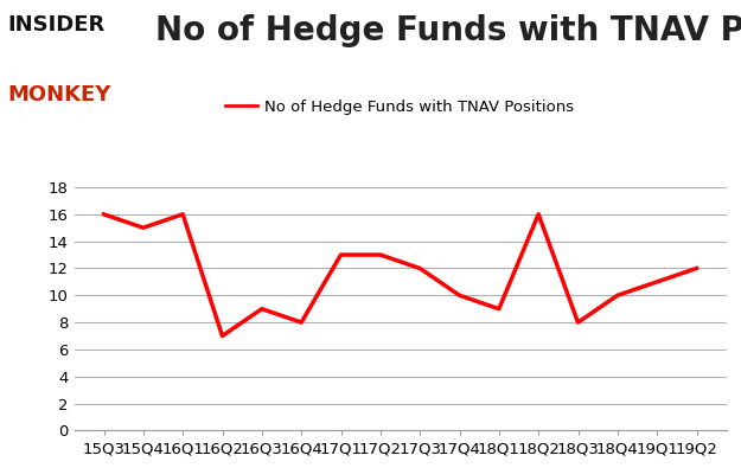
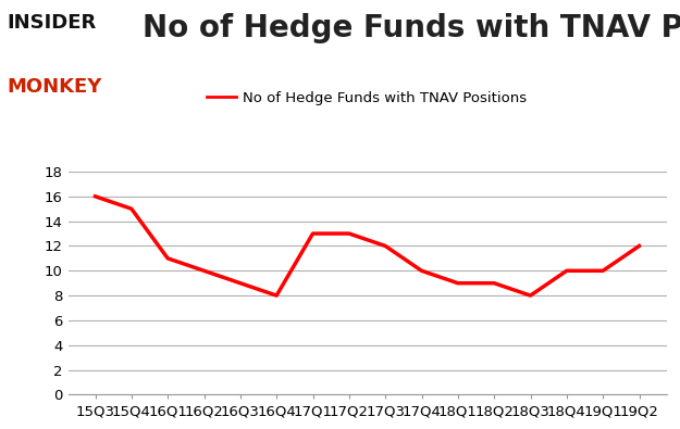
16Q1: 16 -> 11
16Q2: 7 -> 10
18Q2: 16 -> 9
19Q1: 11 -> 10
